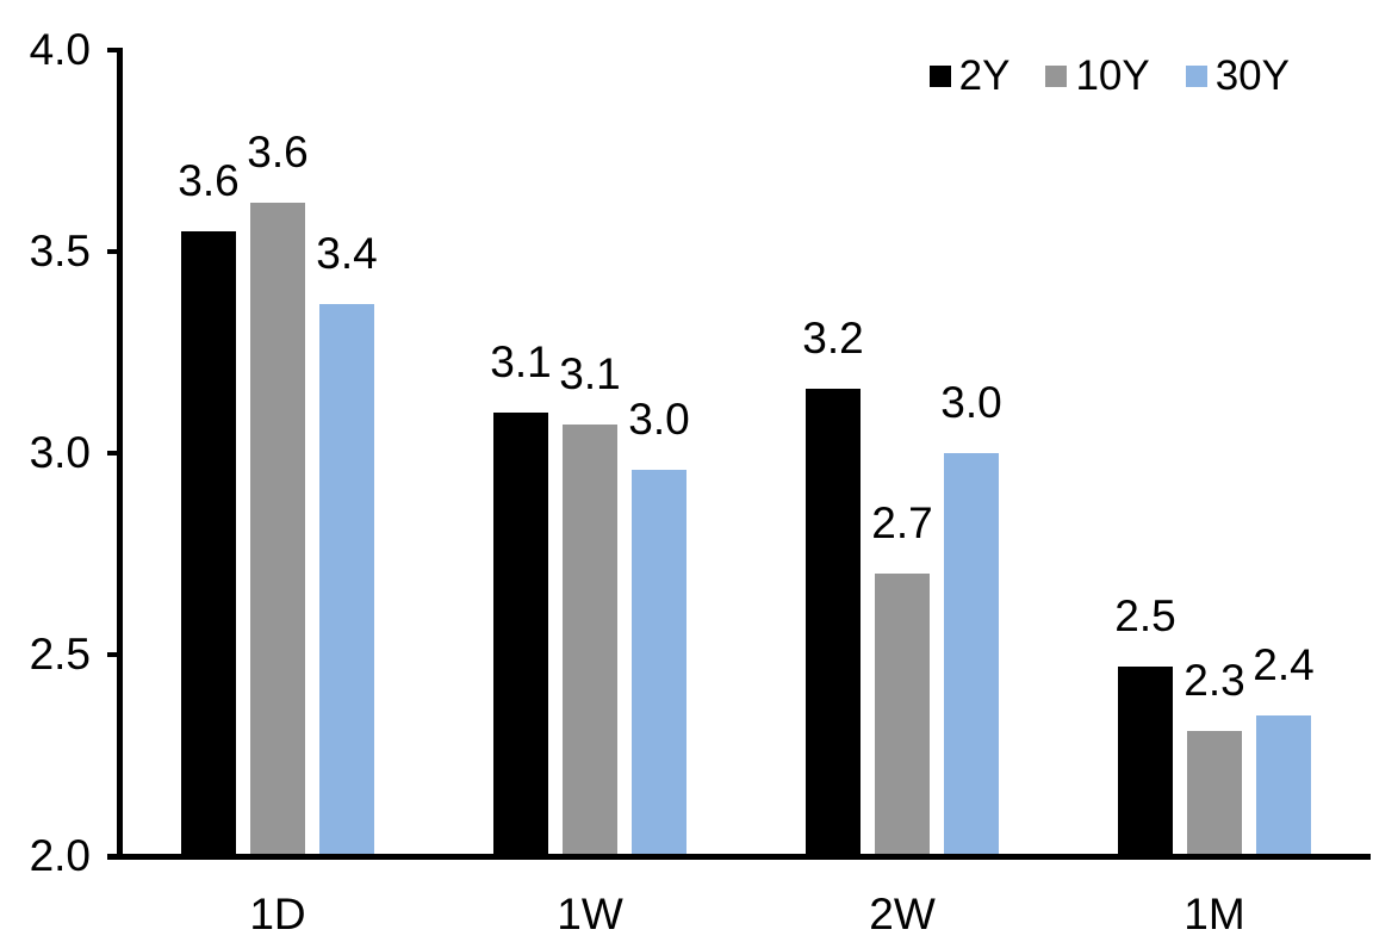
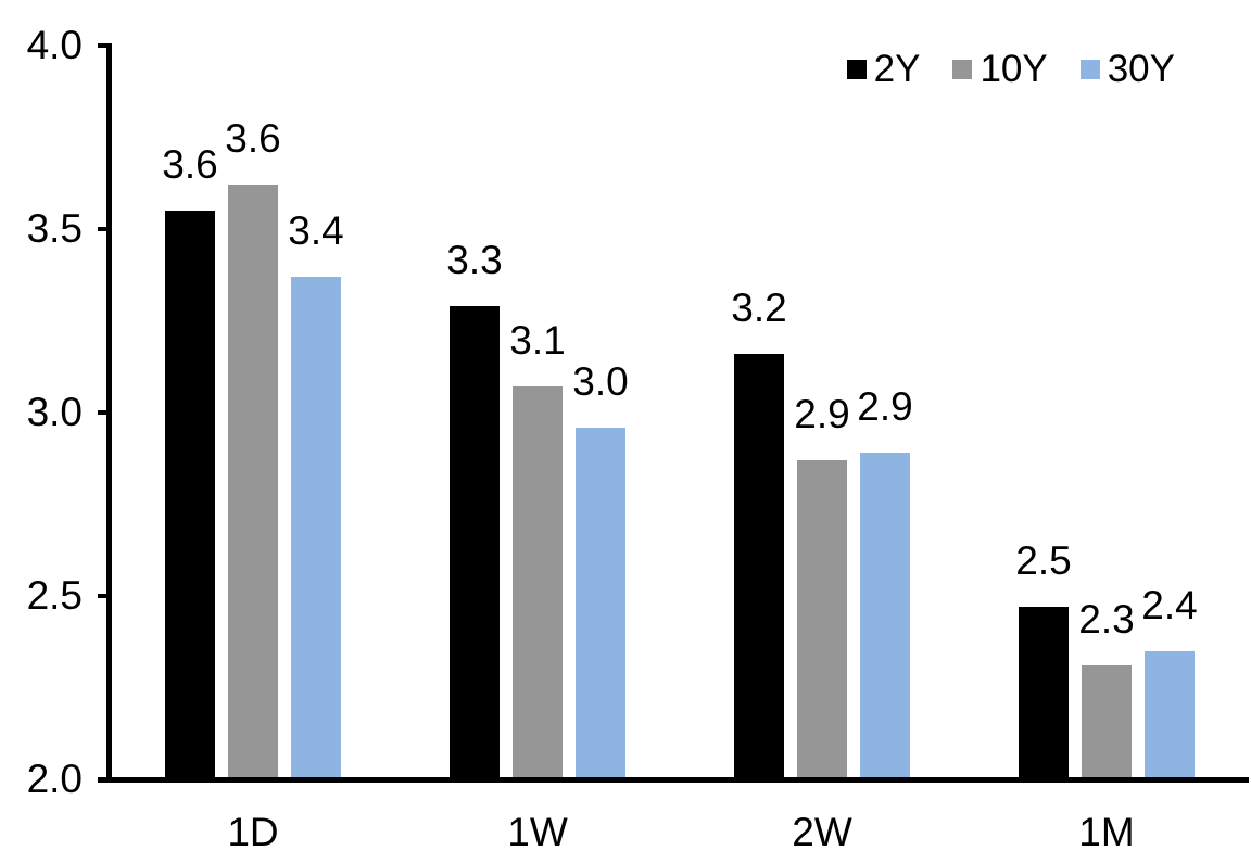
2Y/1W: 3.1 -> 3.3
10Y/2W: 2.7 -> 2.9
30Y/2W: 3.0 -> 2.9
